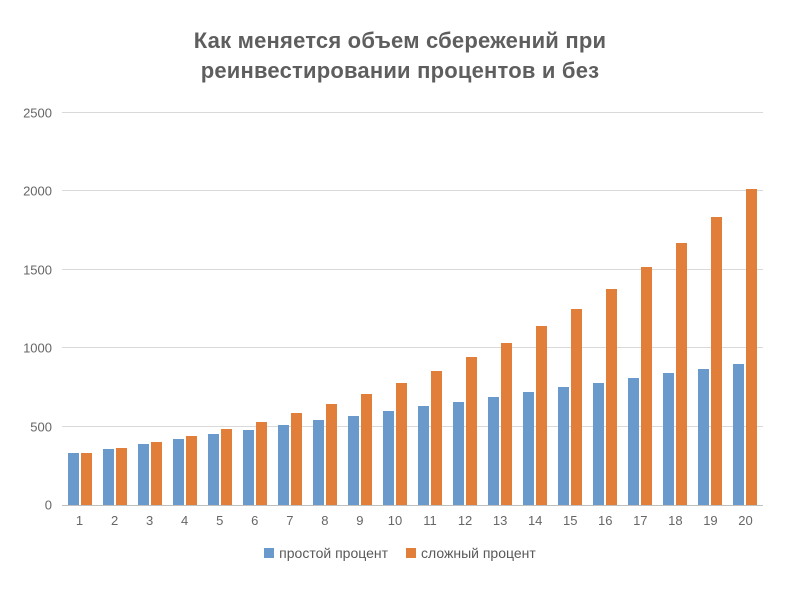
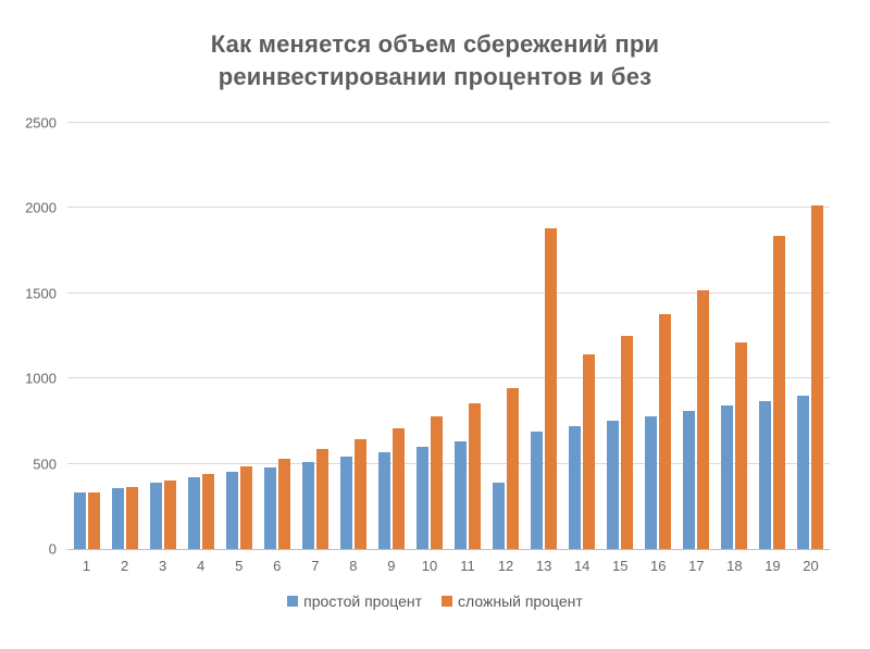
простой процент/12: 660 -> 390
сложный процент/13: 1040 -> 1880
сложный процент/18: 1670 -> 1210
